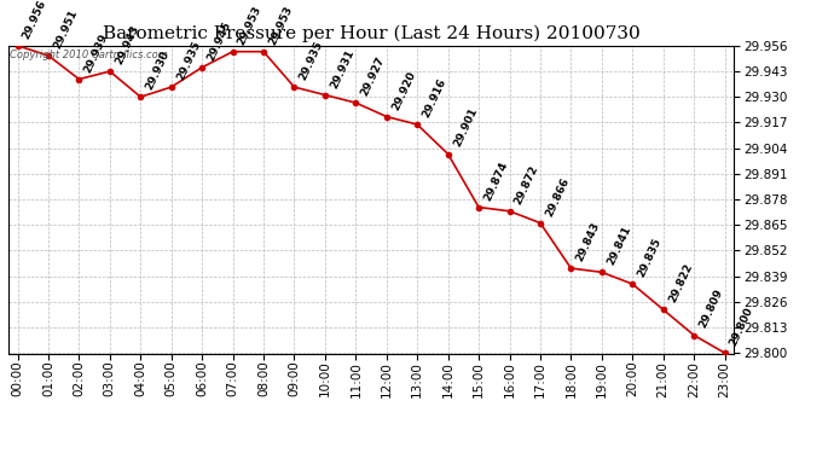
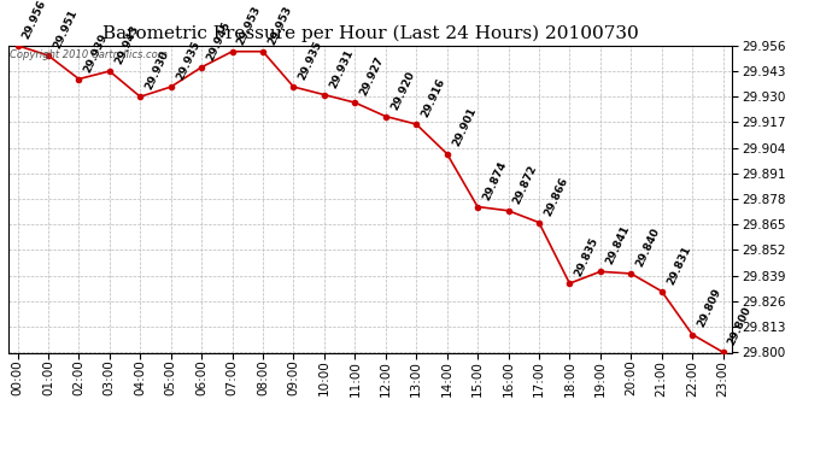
18:00: 29.843 -> 29.835
20:00: 29.835 -> 29.840
21:00: 29.822 -> 29.831
